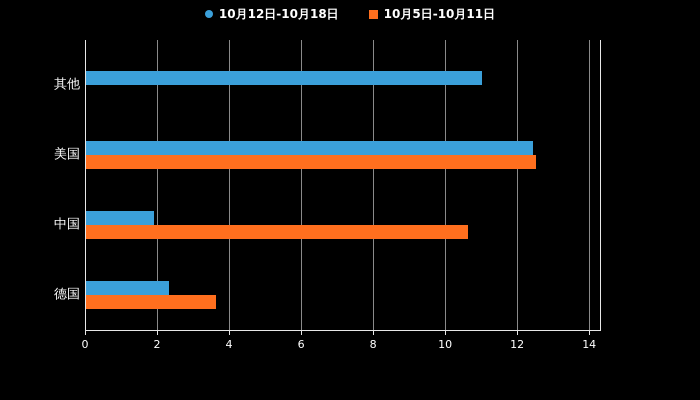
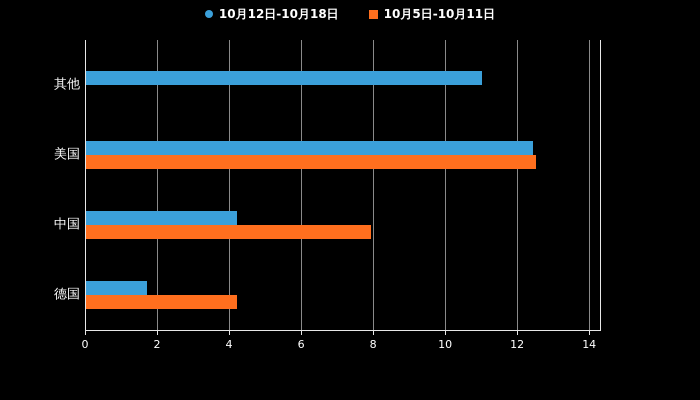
10月12日-10月18日/中国: 1.9 -> 4.2
10月5日-10月11日/中国: 10.6 -> 7.9
10月12日-10月18日/德国: 2.3 -> 1.7
10月5日-10月11日/德国: 3.6 -> 4.2
